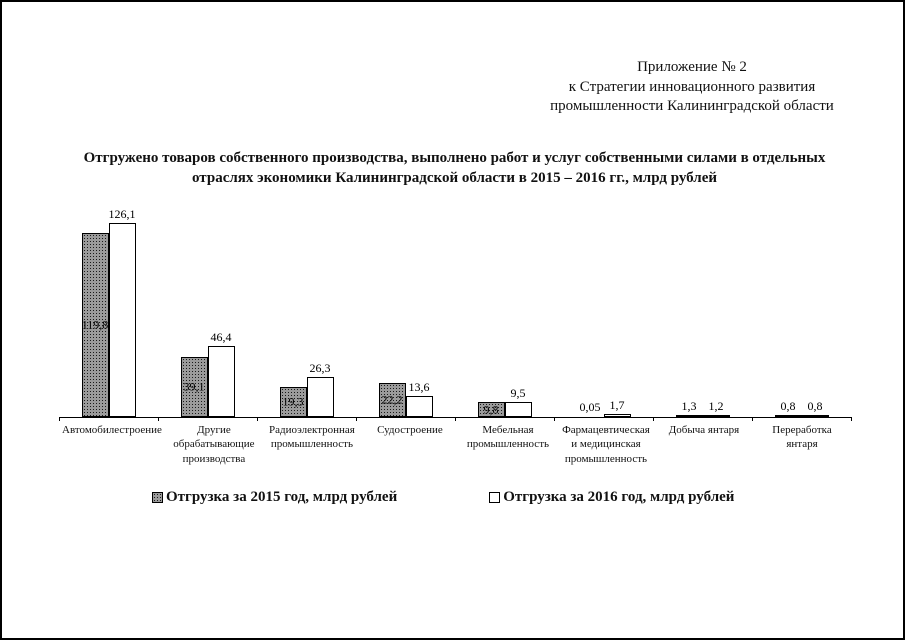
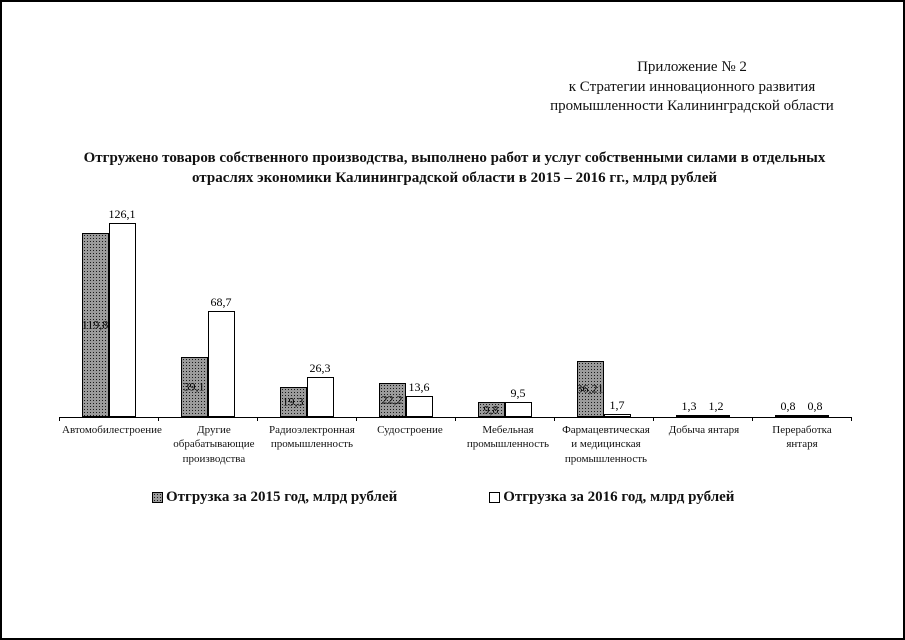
Отгрузка за 2016 год, млрд рублей/Другие обрабатывающие производства: 46,4 -> 68,7
Отгрузка за 2015 год, млрд рублей/Фармацевтическая и медицинская промышленность: 0,05 -> 36,21
